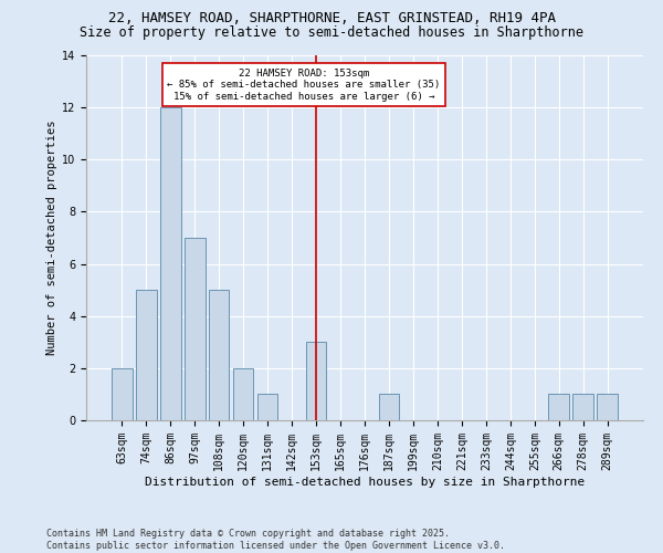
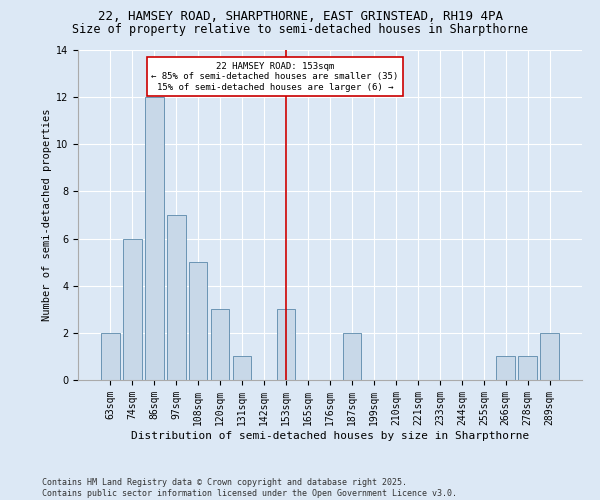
74sqm: 5 -> 6
120sqm: 2 -> 3
187sqm: 1 -> 2
289sqm: 1 -> 2
